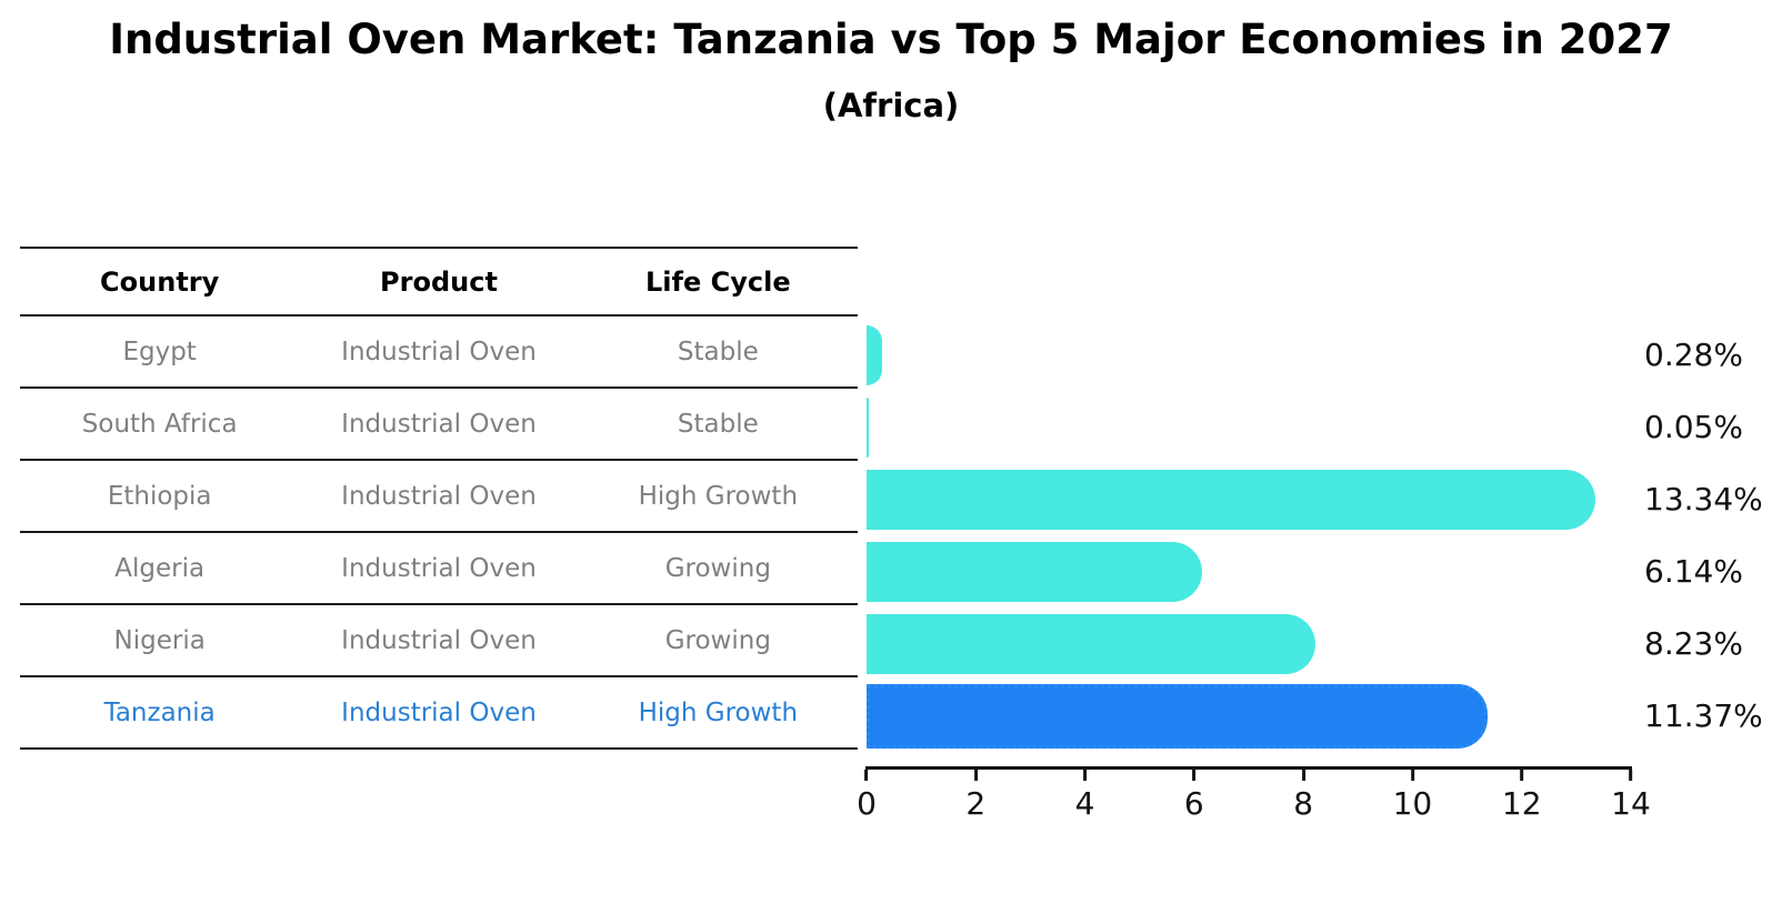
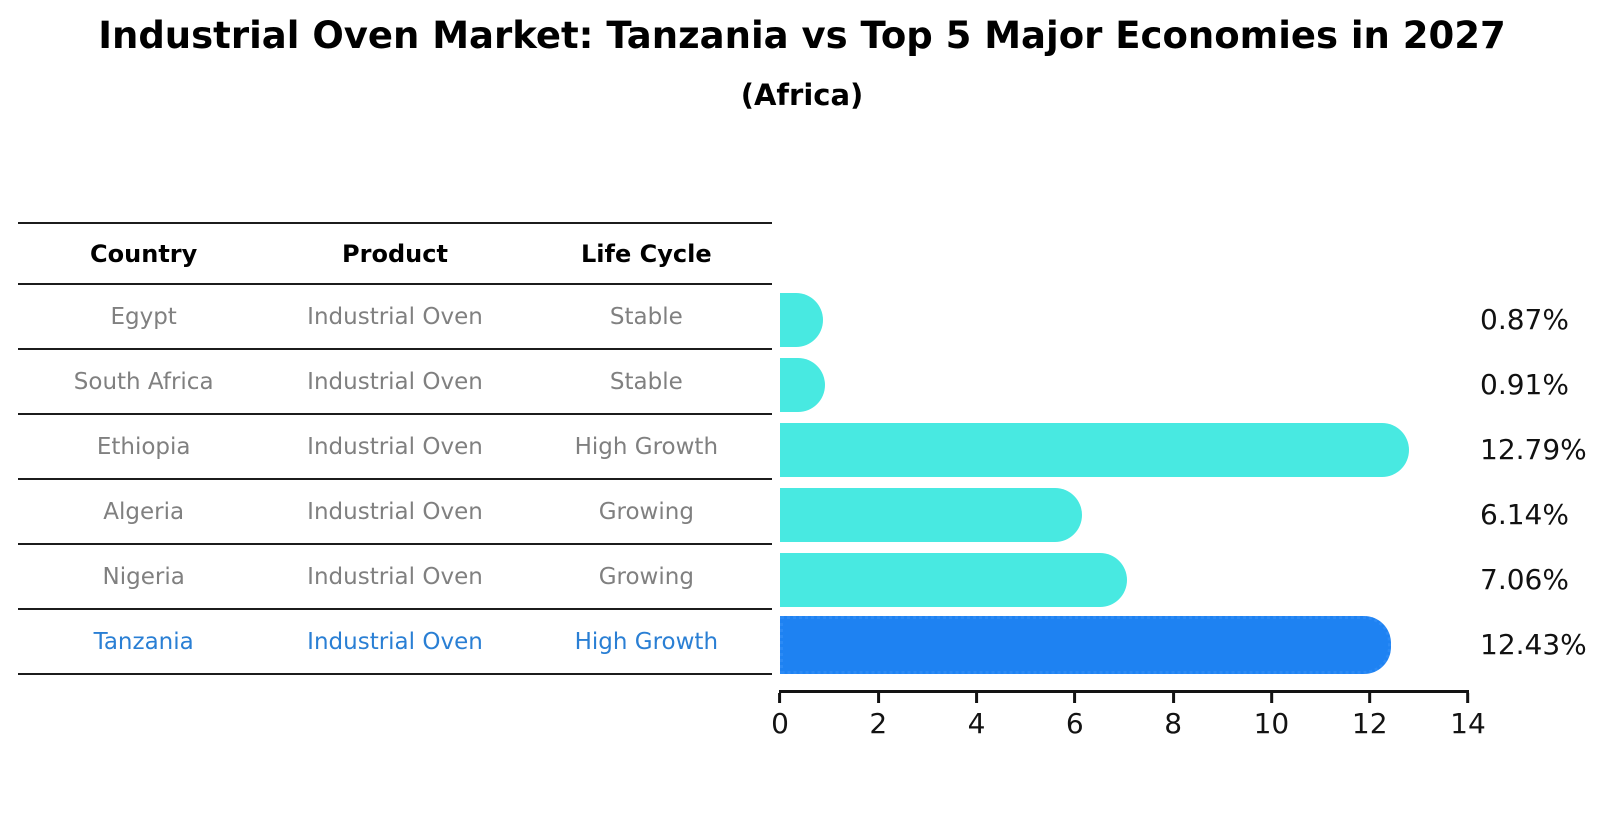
Egypt: 0.28% -> 0.87%
South Africa: 0.05% -> 0.91%
Ethiopia: 13.34% -> 12.79%
Nigeria: 8.23% -> 7.06%
Tanzania: 11.37% -> 12.43%
